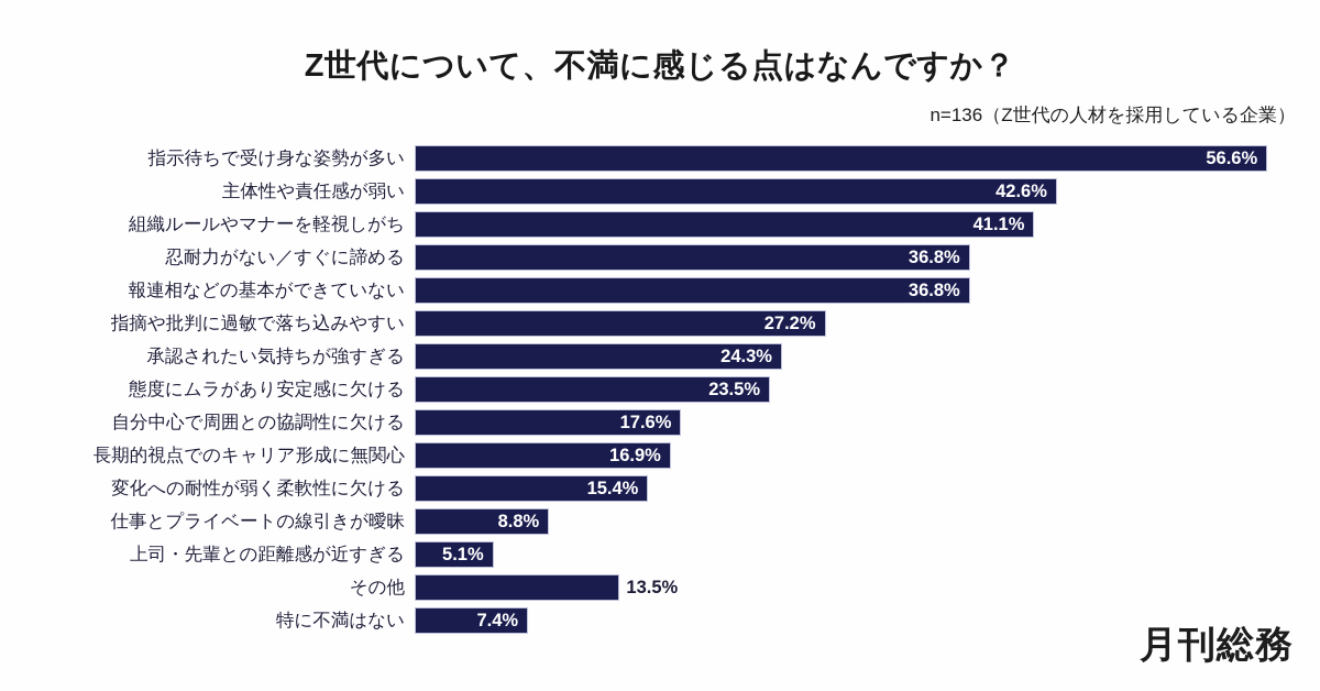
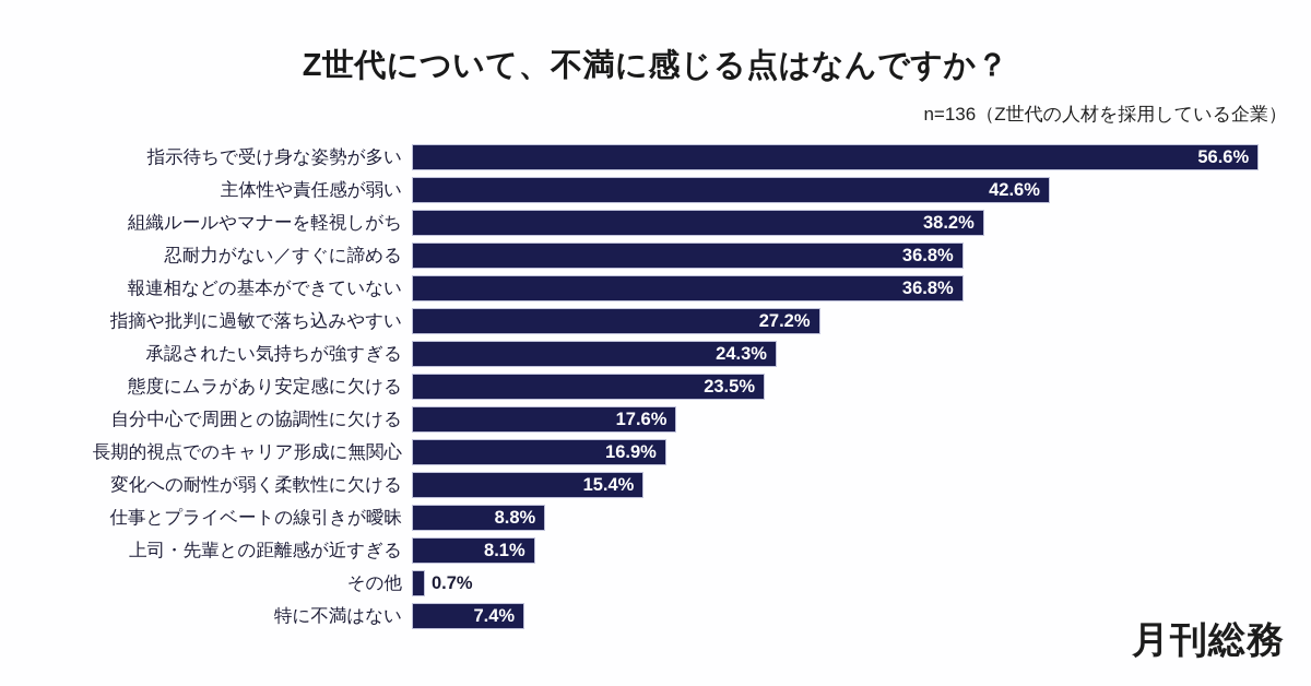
組織ルールやマナーを軽視しがち: 41.1% -> 38.2%
上司・先輩との距離感が近すぎる: 5.1% -> 8.1%
その他: 13.5% -> 0.7%
